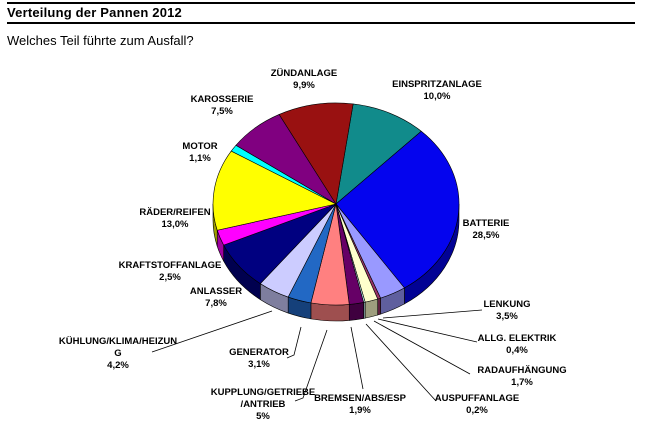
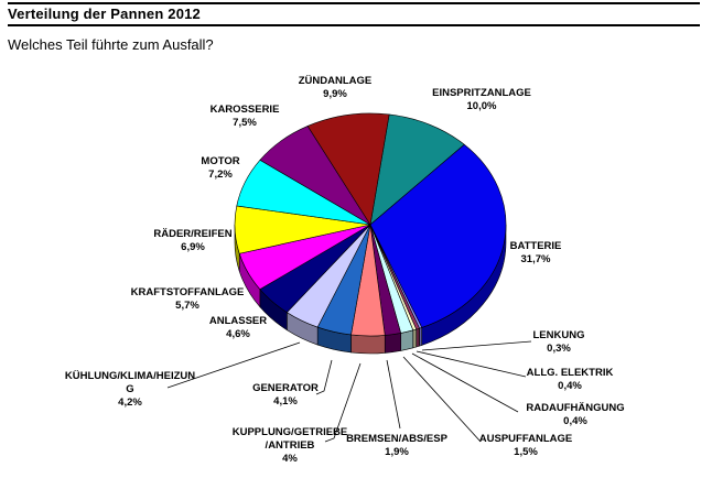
BATTERIE: 28,5% -> 31,7%
LENKUNG: 3,5% -> 0,3%
RADAUFHÄNGUNG: 1,7% -> 0,4%
AUSPUFFANLAGE: 0,2% -> 1,5%
KUPPLUNG/GETRIEBE/ANTRIEB: 5% -> 4%
GENERATOR: 3,1% -> 4,1%
ANLASSER: 7,8% -> 4,6%
KRAFTSTOFFANLAGE: 2,5% -> 5,7%
RÄDER/REIFEN: 13,0% -> 6,9%
MOTOR: 1,1% -> 7,2%
